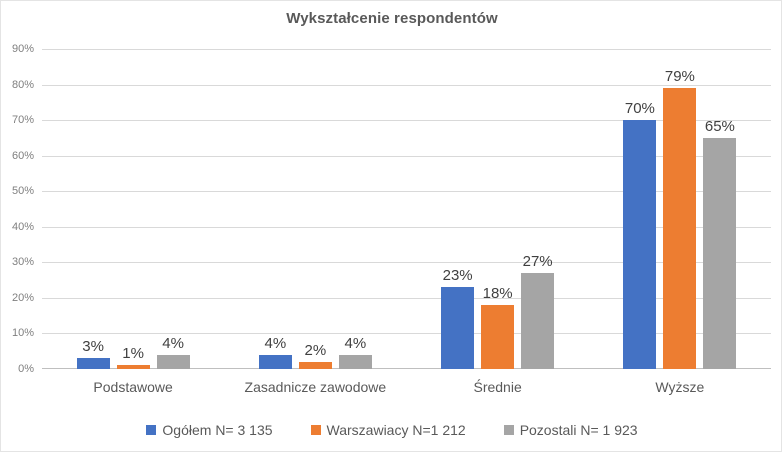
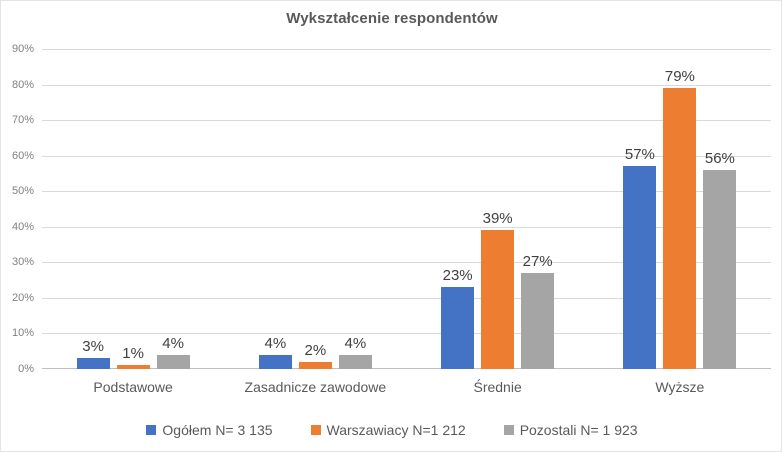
Warszawiacy N=1 212/Średnie: 18% -> 39%
Ogółem N= 3 135/Wyższe: 70% -> 57%
Pozostali N= 1 923/Wyższe: 65% -> 56%
